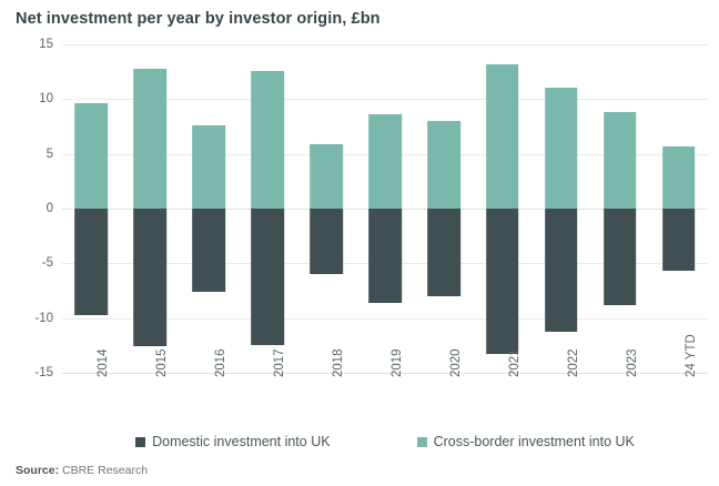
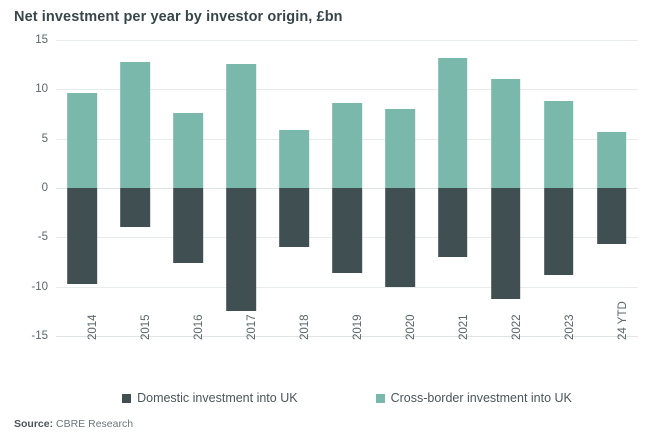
Domestic investment into UK/2015: -13 -> -4
Domestic investment into UK/2020: -8 -> -10
Domestic investment into UK/2021: -13 -> -7
